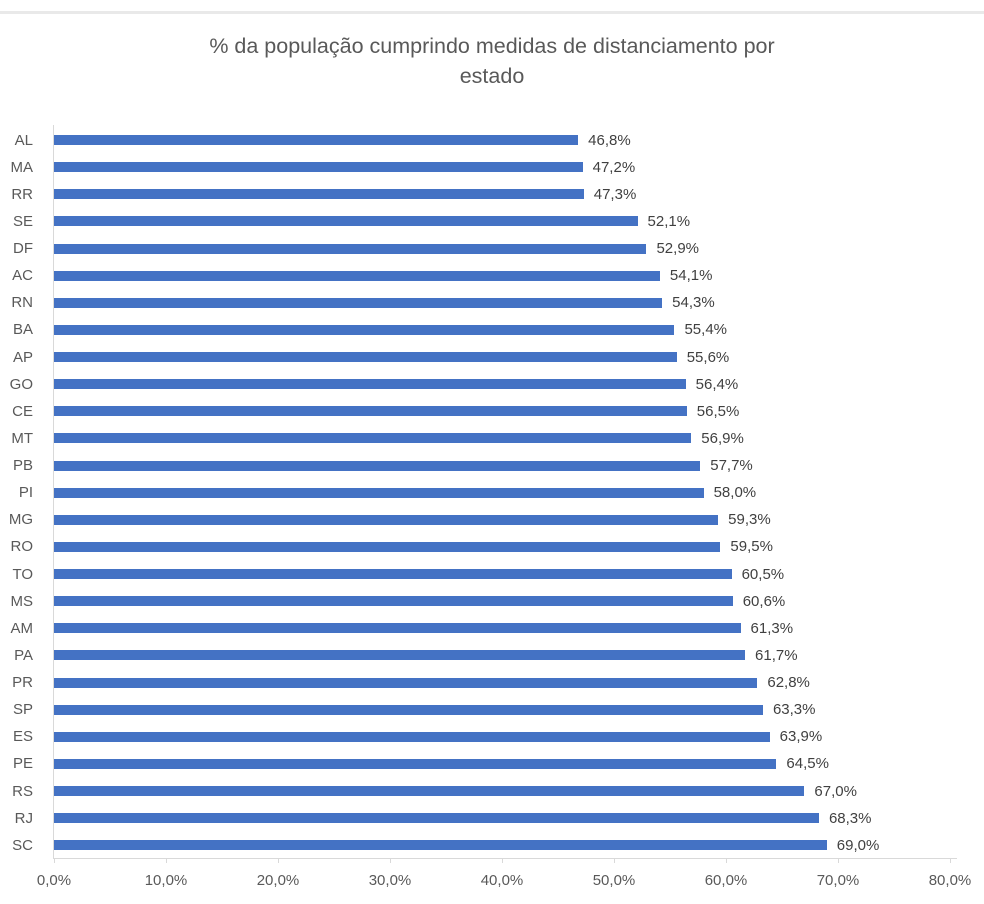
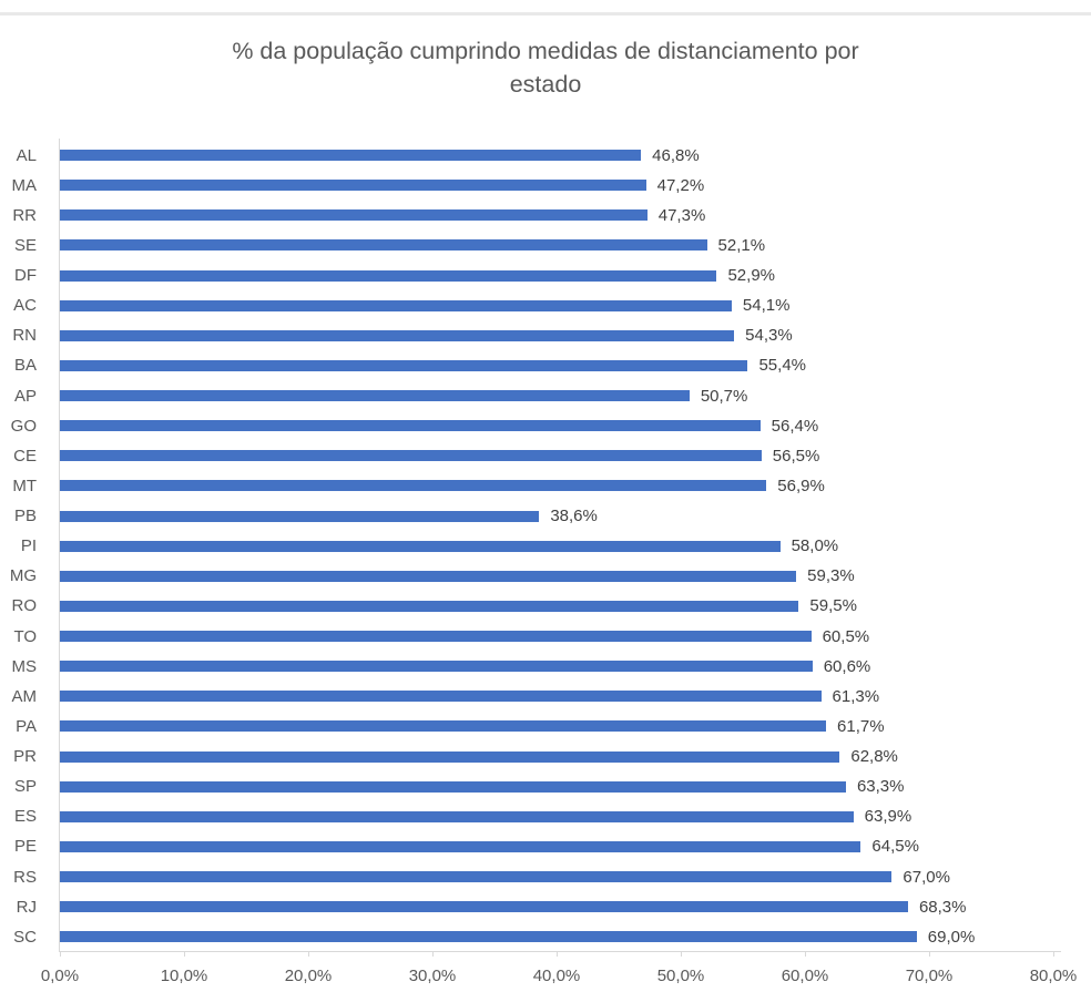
AP: 55,6% -> 50,7%
PB: 57,7% -> 38,6%
